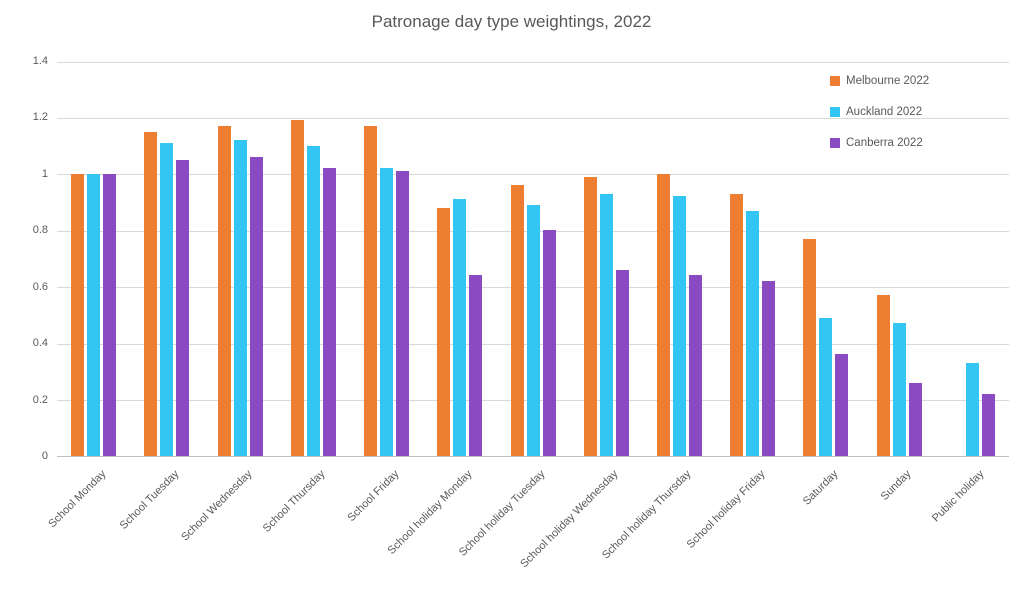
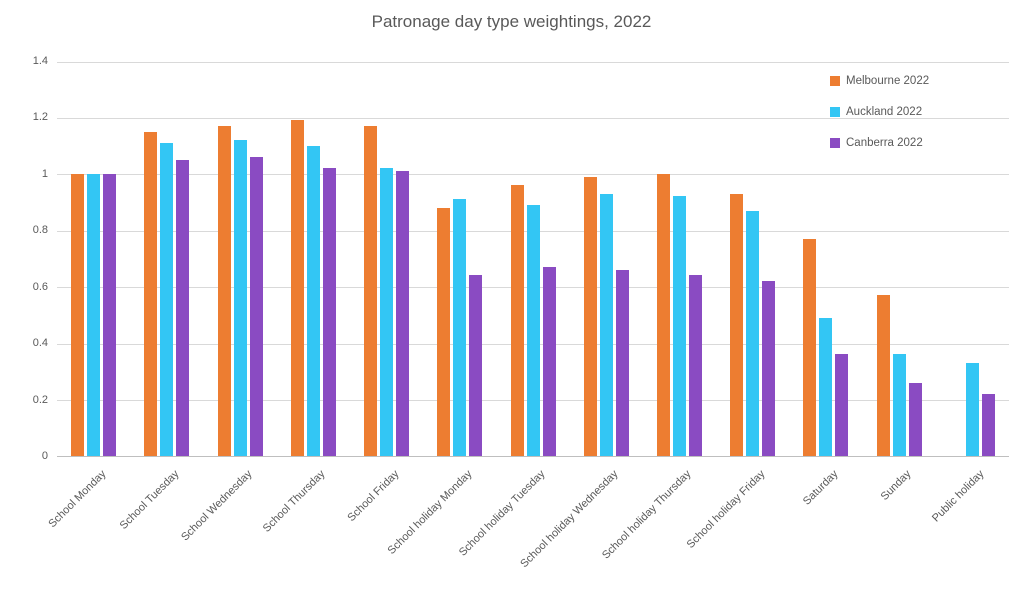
Canberra 2022/School holiday Tuesday: 0.80 -> 0.67
Auckland 2022/Sunday: 0.47 -> 0.36
